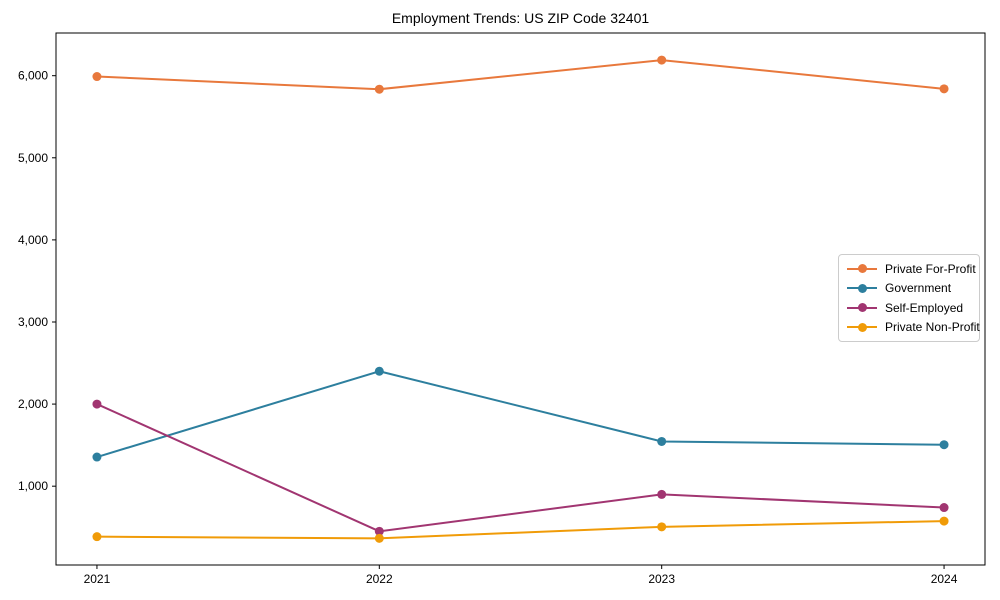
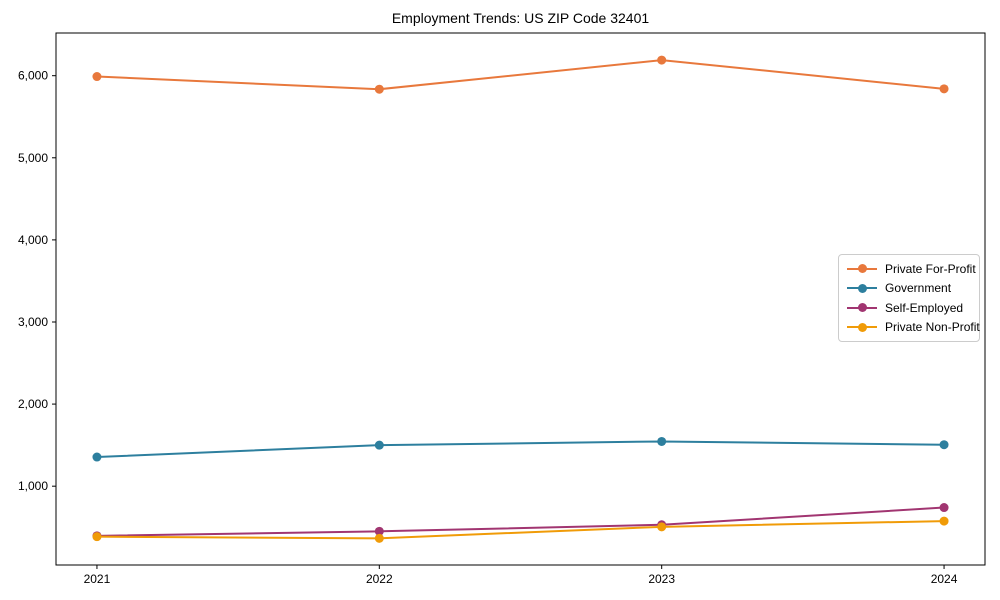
Self-Employed/2021: 2000 -> 400
Government/2022: 2400 -> 1500
Self-Employed/2023: 900 -> 500
